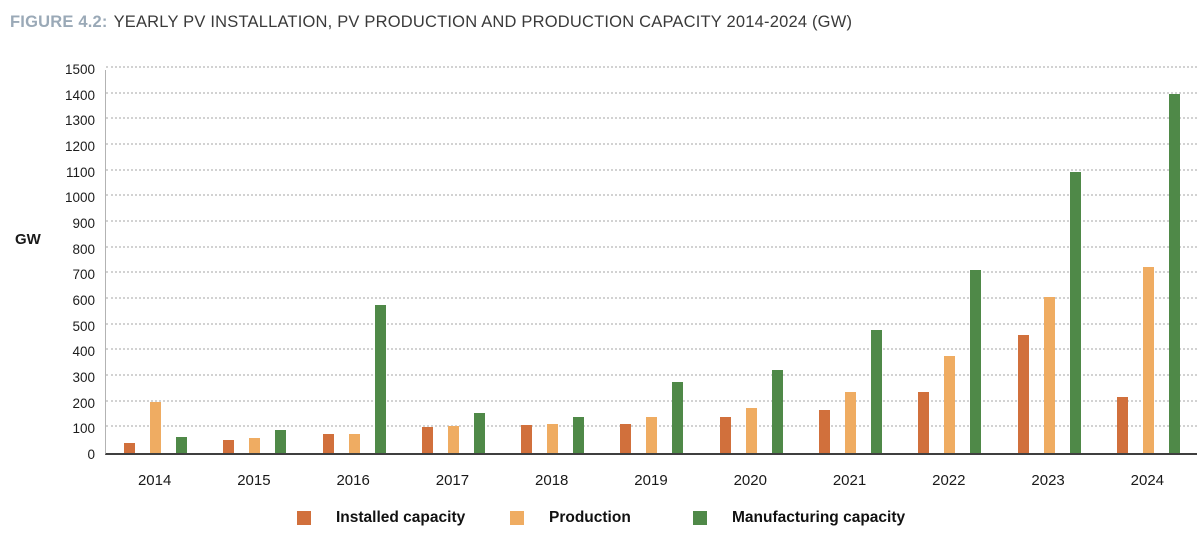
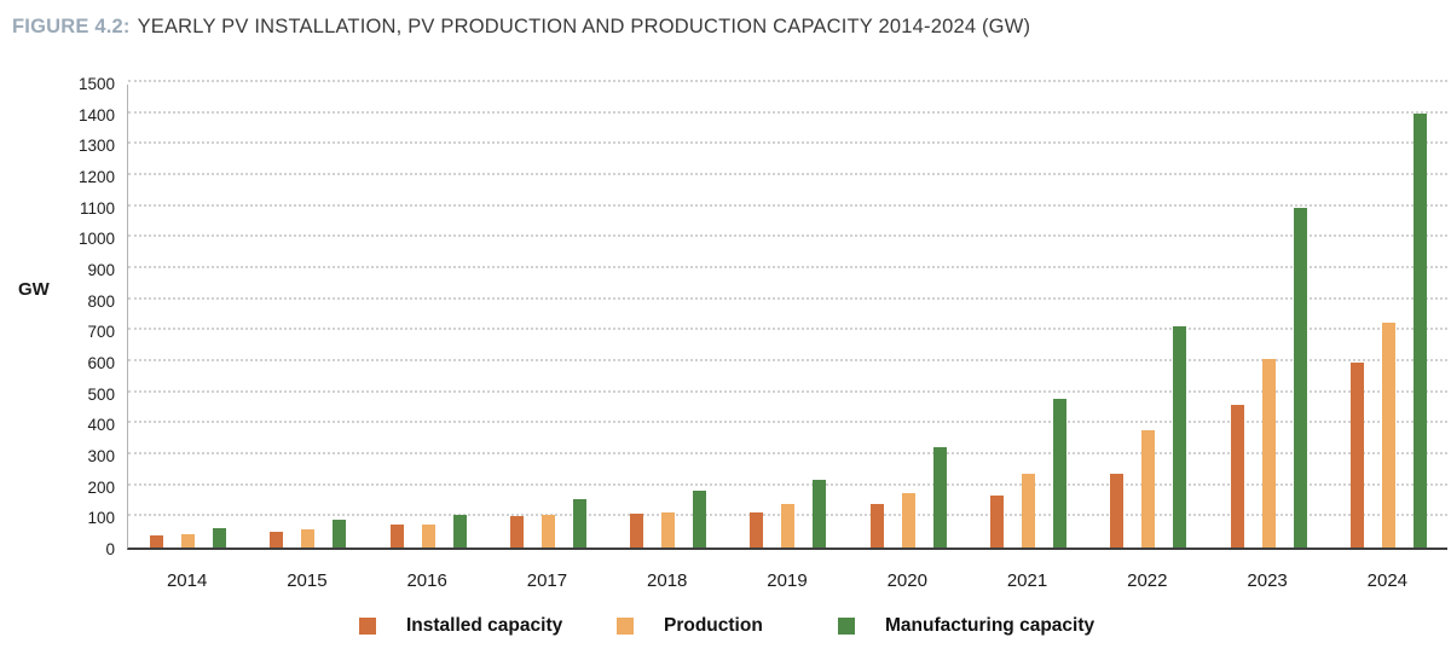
Production/2014: 200 -> 40
Manufacturing capacity/2016: 580 -> 100
Manufacturing capacity/2018: 140 -> 180
Manufacturing capacity/2019: 280 -> 220
Installed capacity/2024: 220 -> 600
